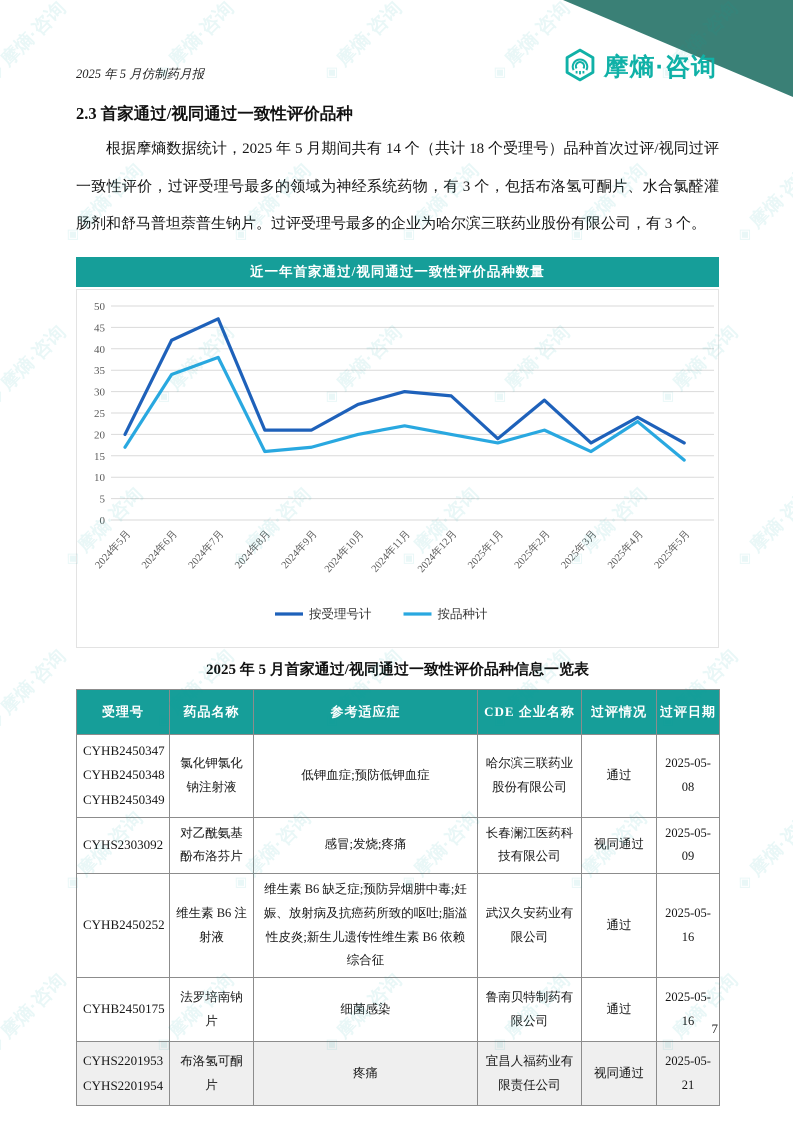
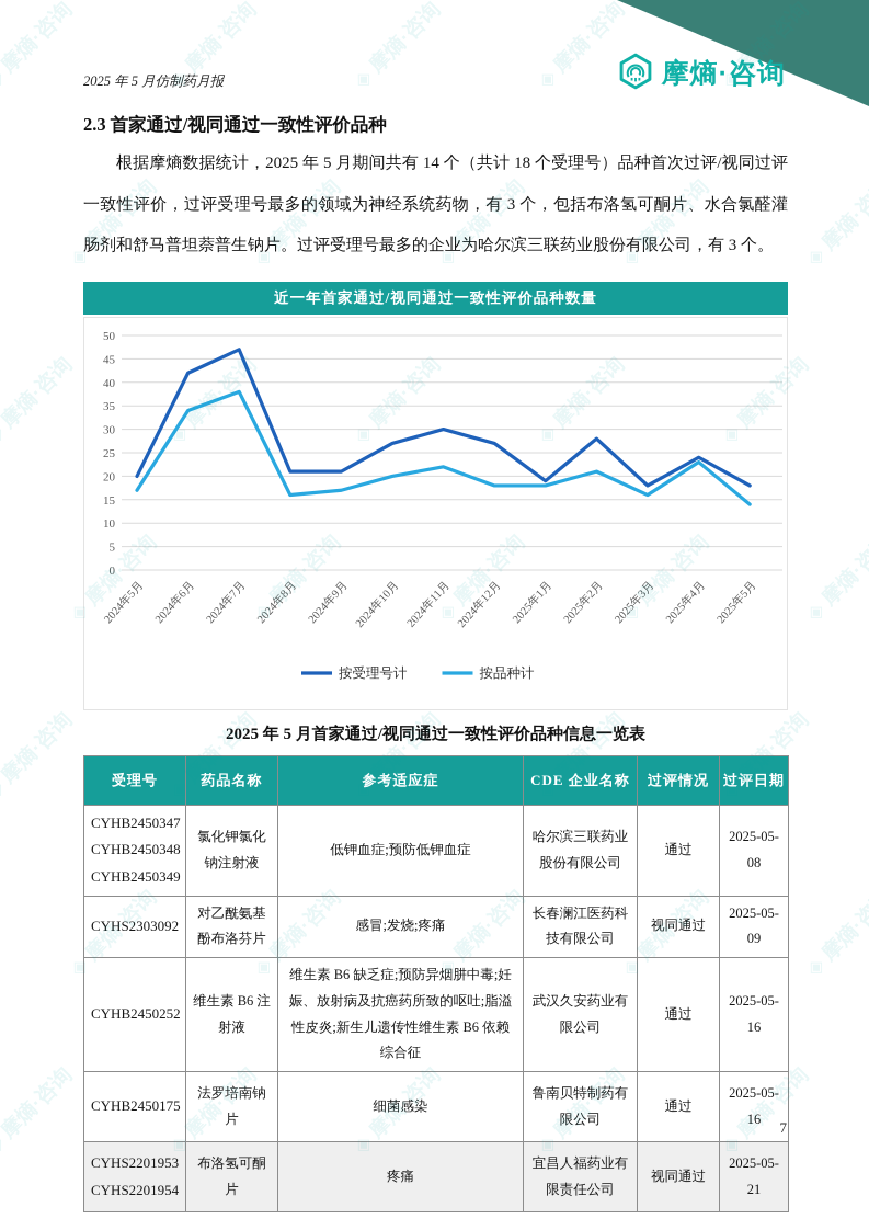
按受理号计/2024年12月: 29 -> 27
按品种计/2024年12月: 20 -> 18
